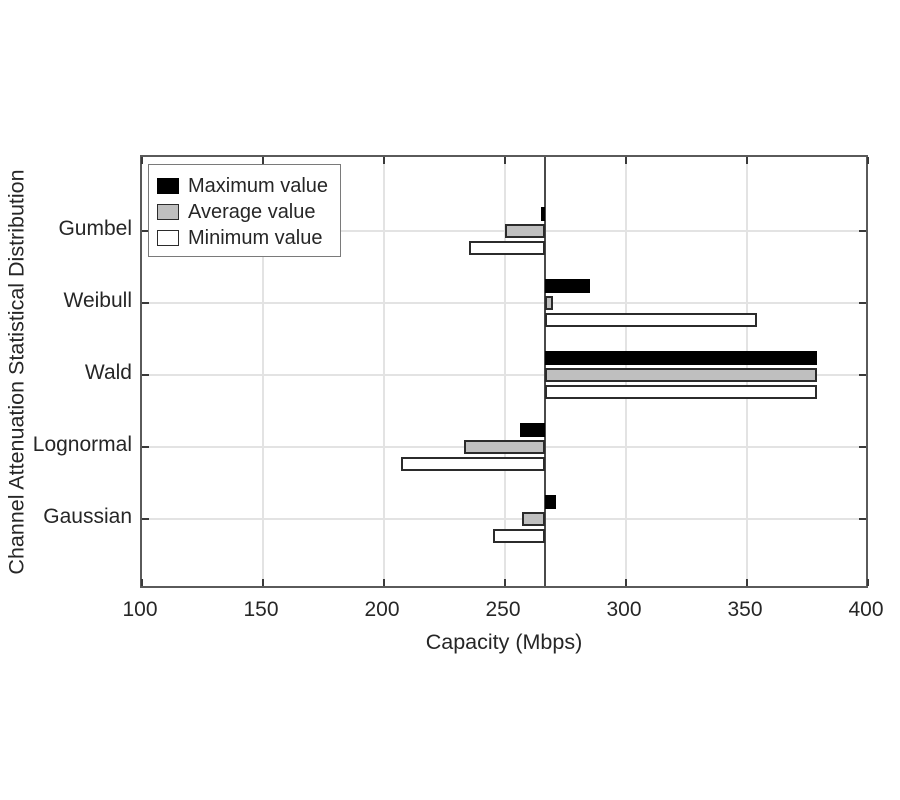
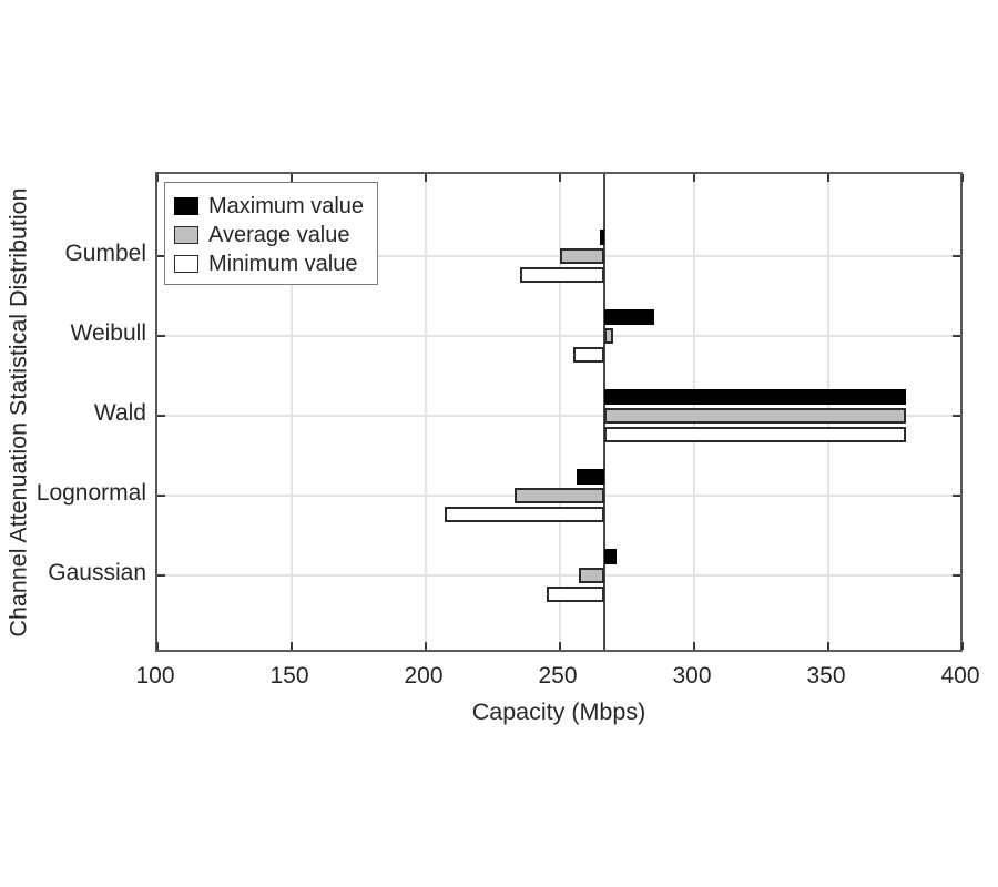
Minimum value/Weibull: 354 -> 255
